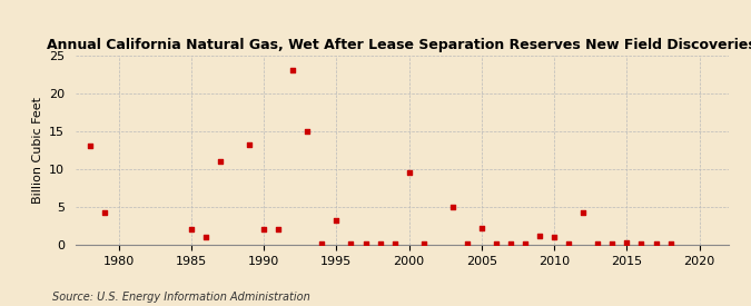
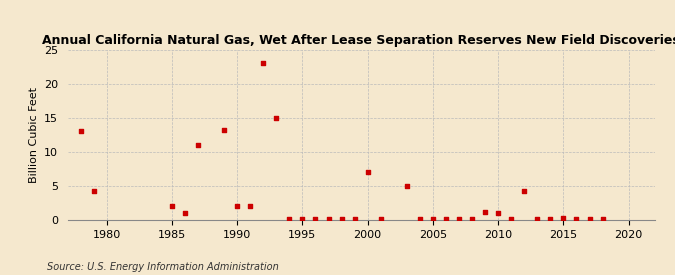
1995: 3.2 -> 0.2
2000: 9.6 -> 7.0
2005: 2.2 -> 0.2
